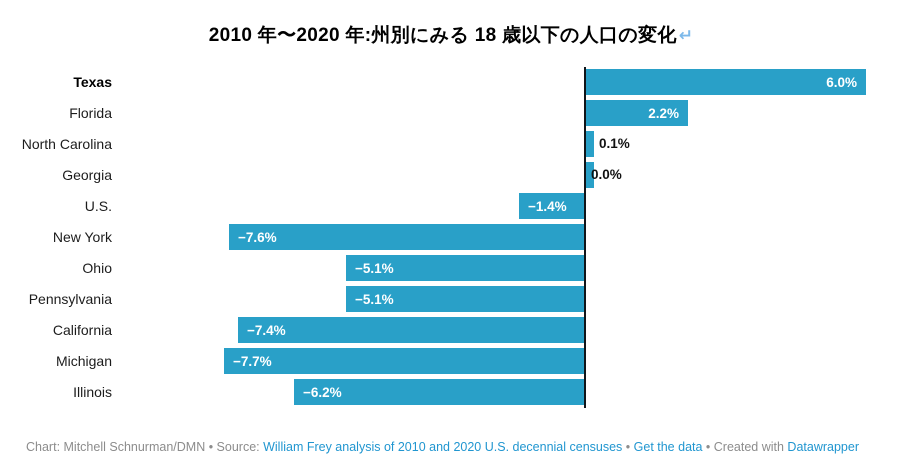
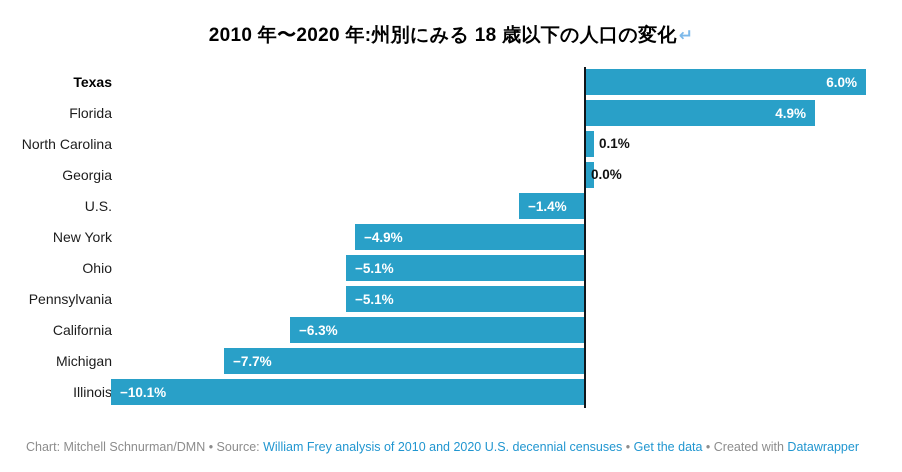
Florida: 2.2% -> 4.9%
New York: −7.6% -> −4.9%
California: −7.4% -> −6.3%
Illinois: −6.2% -> −10.1%
